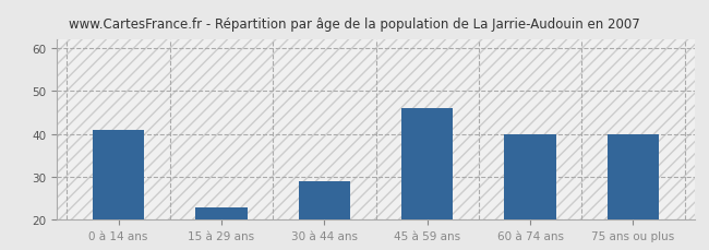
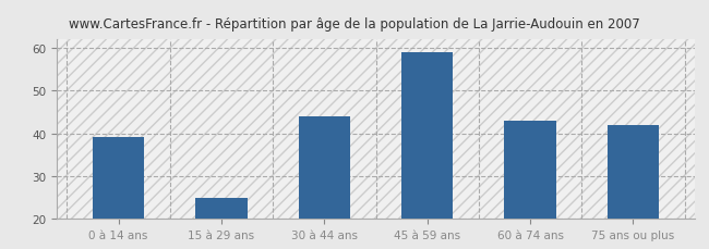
0 à 14 ans: 41 -> 39
15 à 29 ans: 23 -> 25
30 à 44 ans: 29 -> 44
45 à 59 ans: 46 -> 59
60 à 74 ans: 40 -> 43
75 ans ou plus: 40 -> 42
